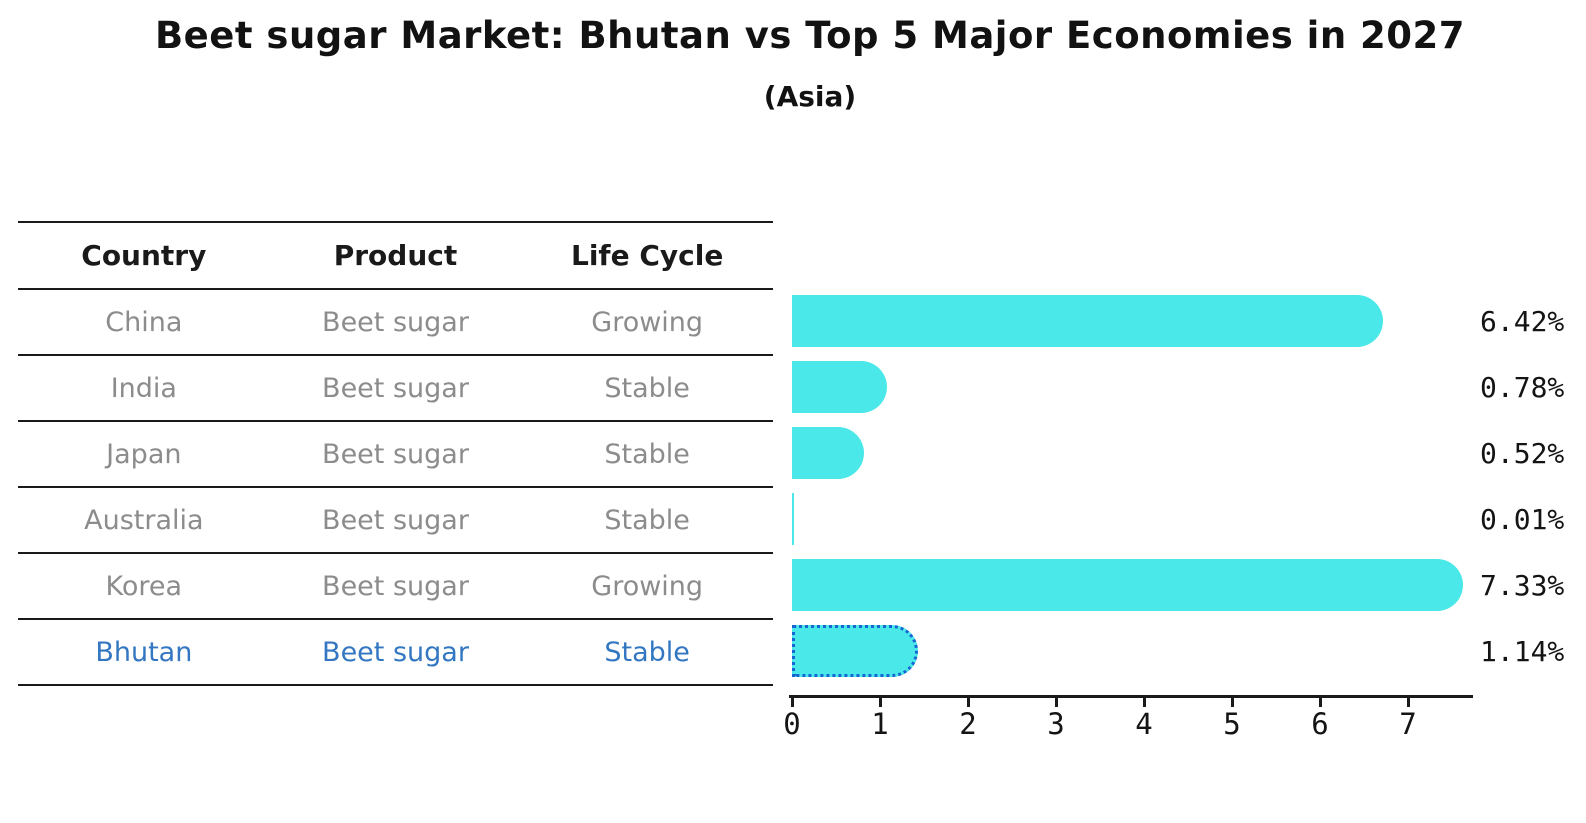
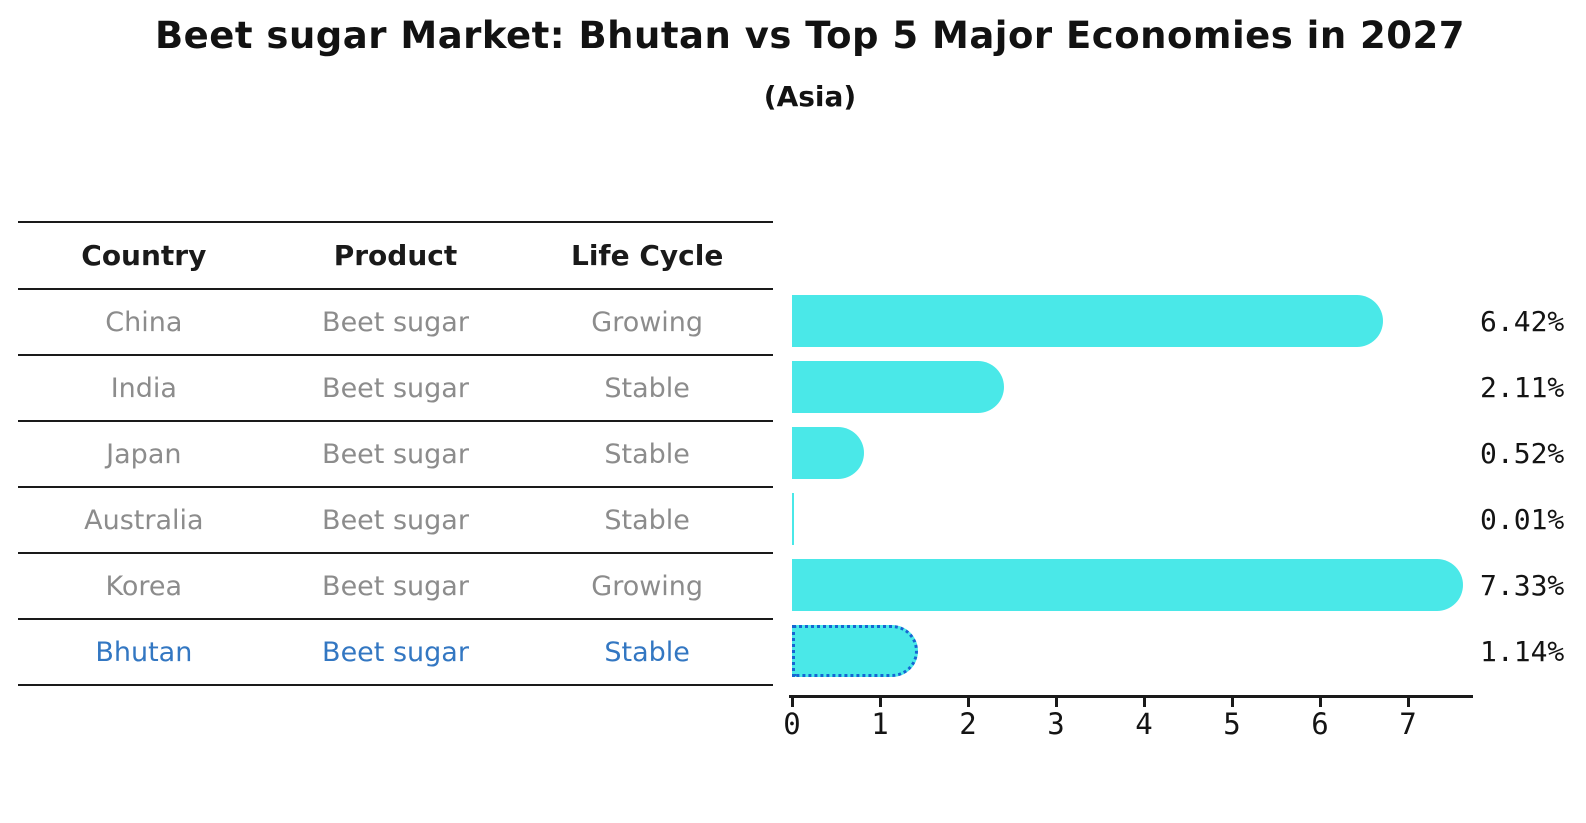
India: 0.78% -> 2.11%
